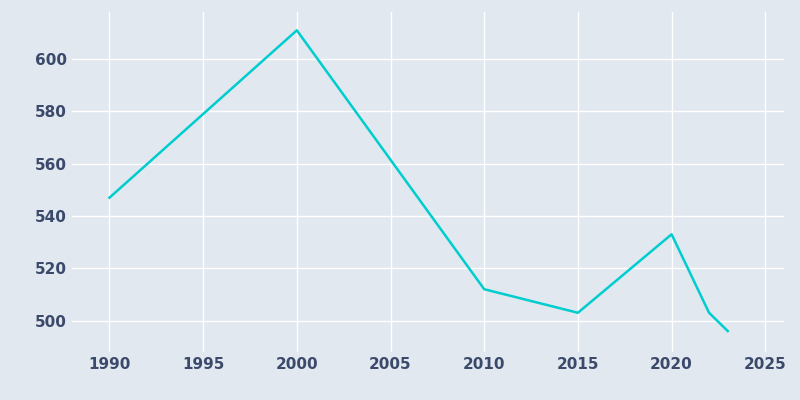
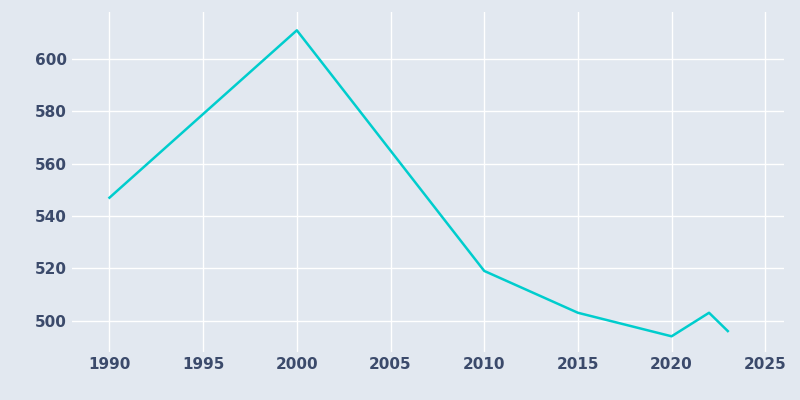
2010: 512 -> 519
2020: 533 -> 494
